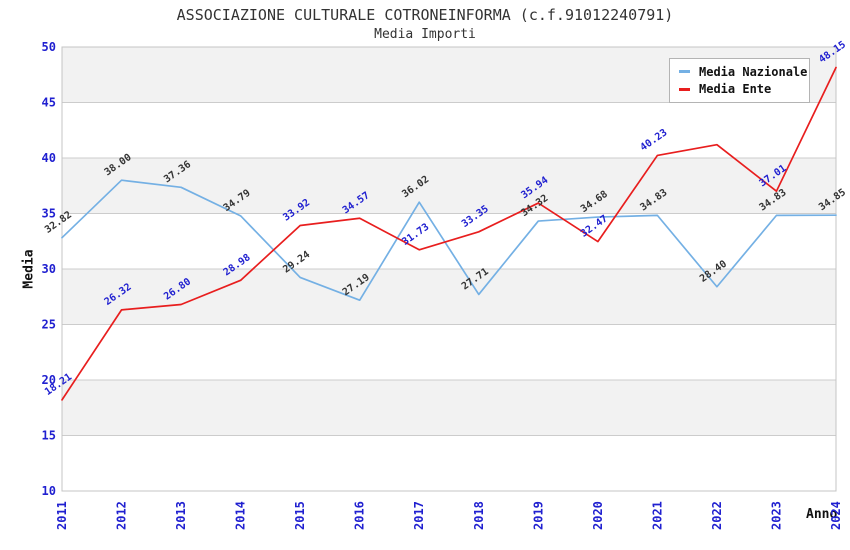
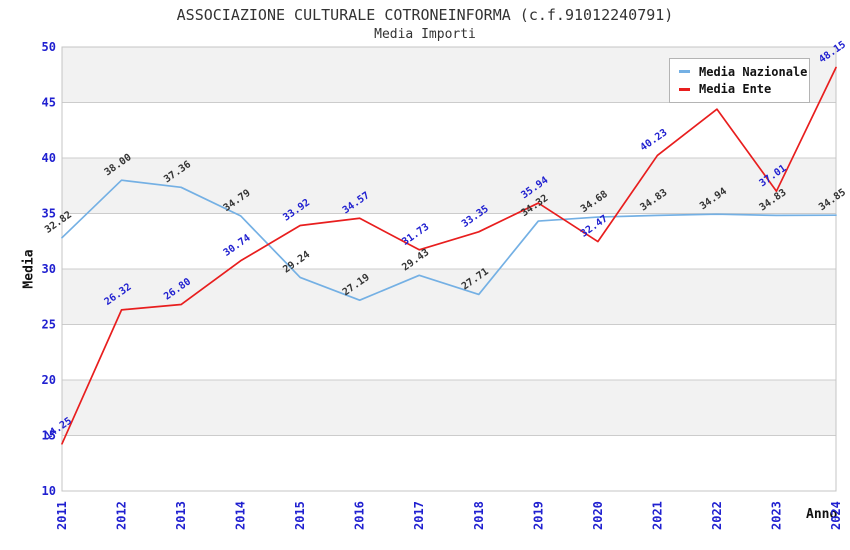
Media Ente/2011: 18.21 -> 14.25
Media Ente/2014: 28.98 -> 30.74
Media Nazionale/2017: 36.02 -> 29.43
Media Nazionale/2022: 28.40 -> 34.94
Media Ente/2022: 41.2 -> 44.4
